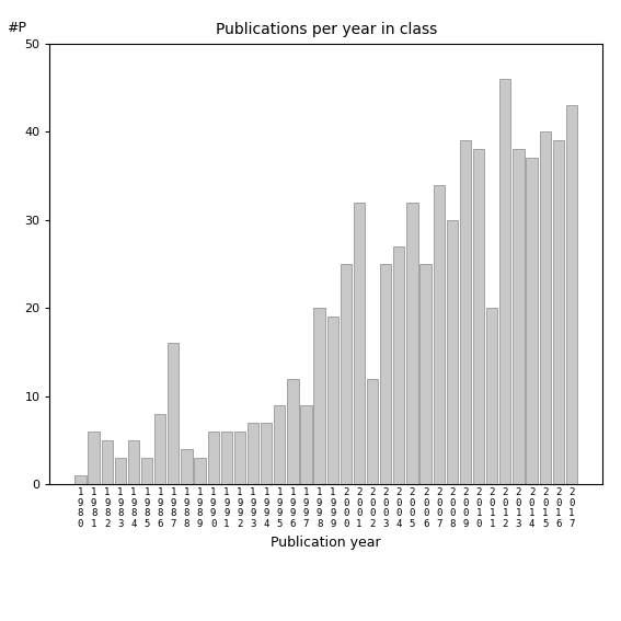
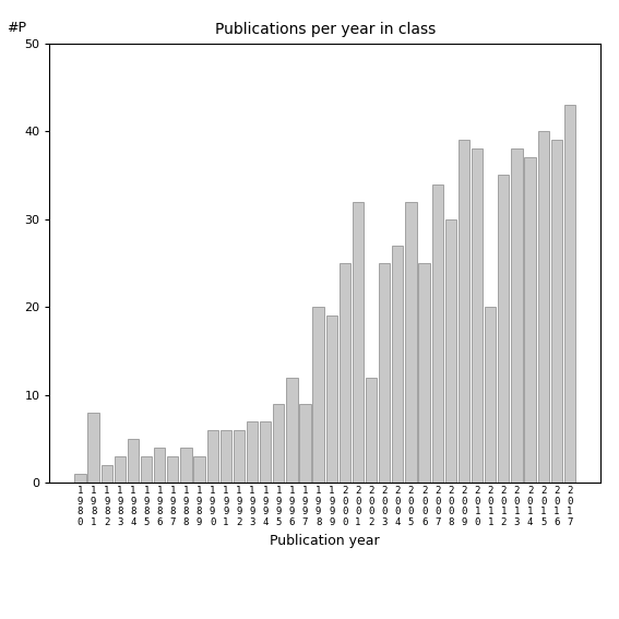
1 9 8 1: 6 -> 8
1 9 8 2: 5 -> 2
1 9 8 6: 8 -> 4
1 9 8 7: 16 -> 3
2 0 1 2: 46 -> 35
